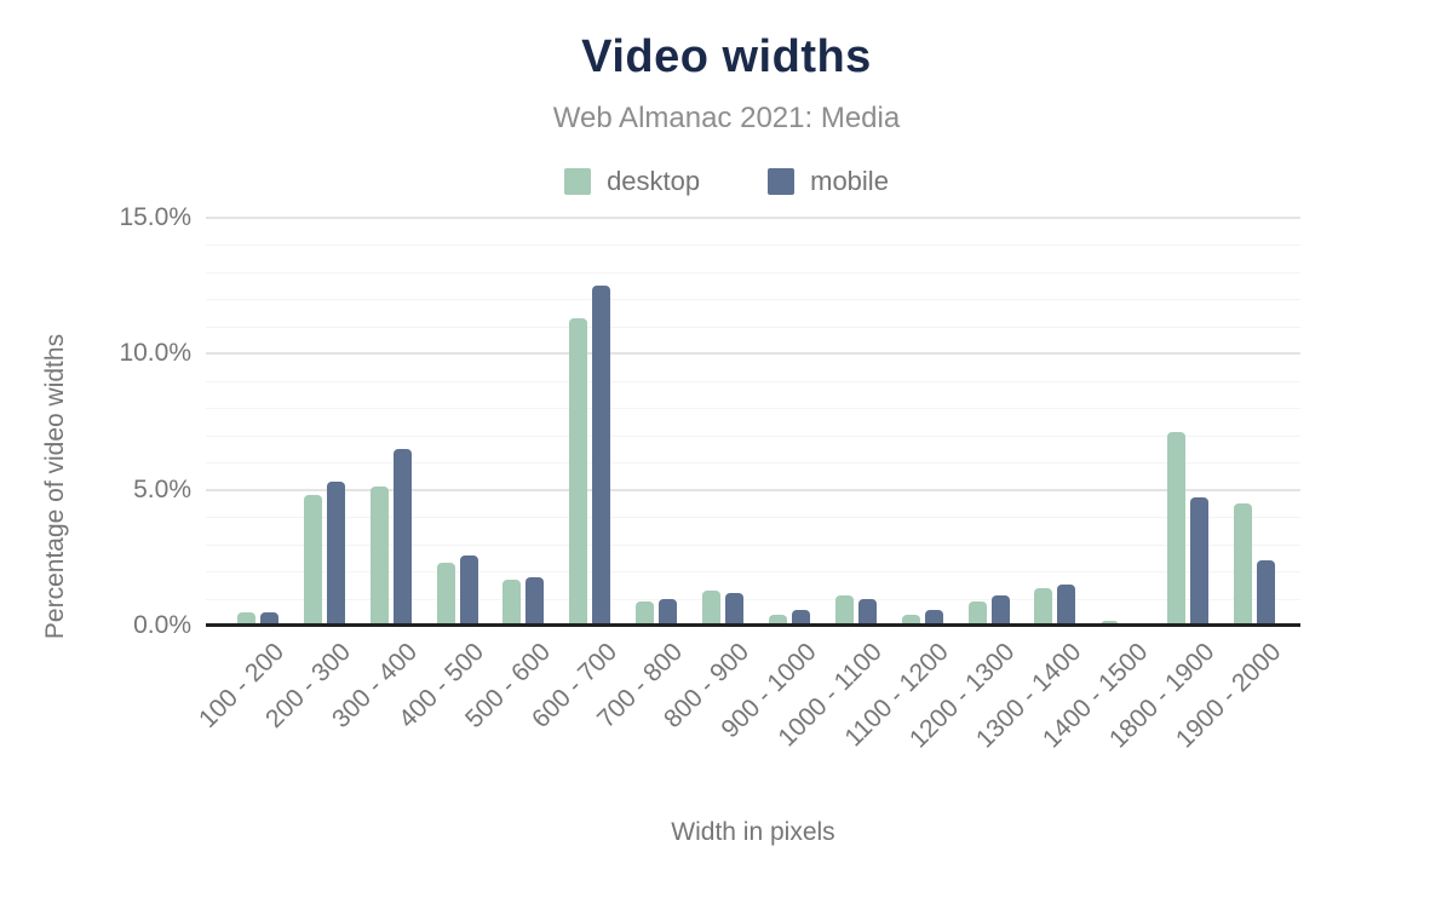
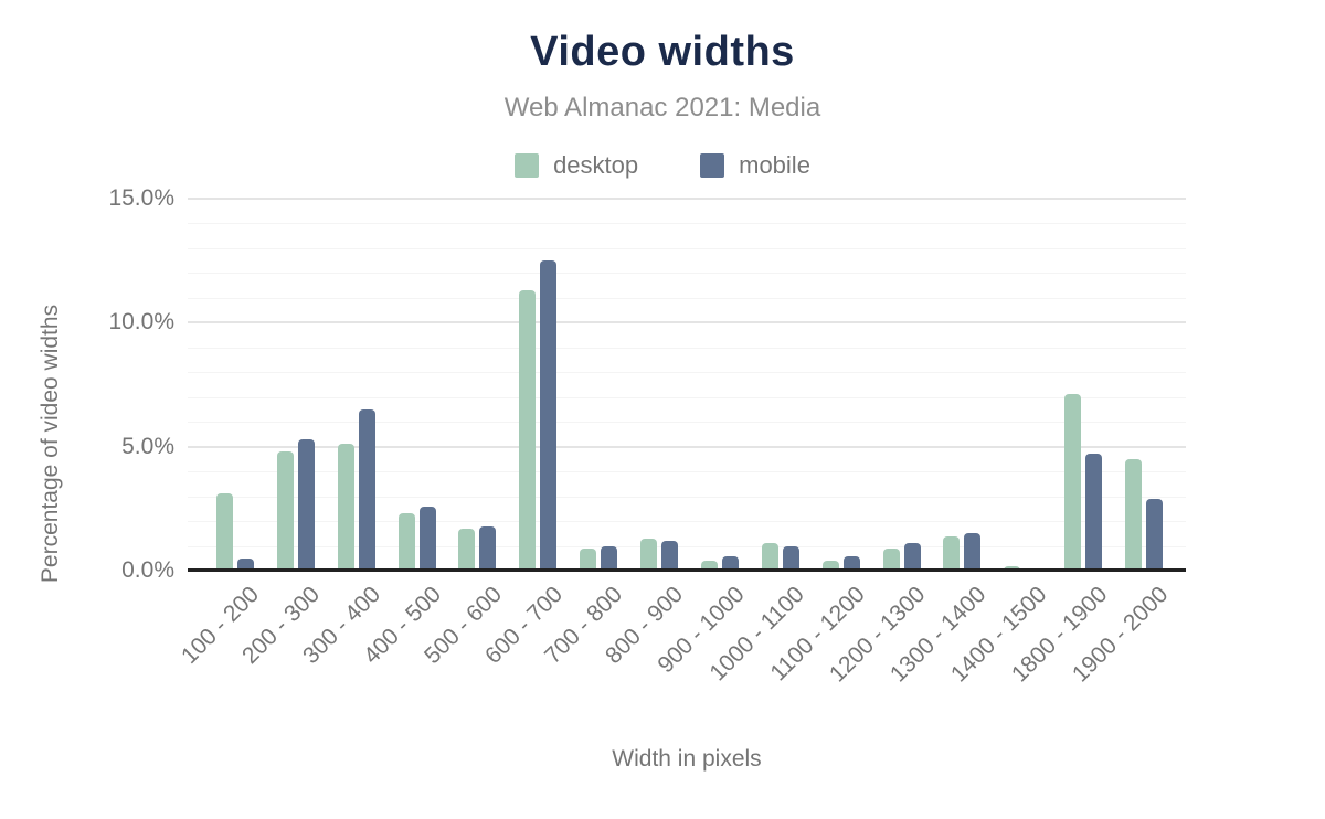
desktop/100 - 200: 0.5% -> 3.1%
mobile/1900 - 2000: 2.4% -> 2.9%
